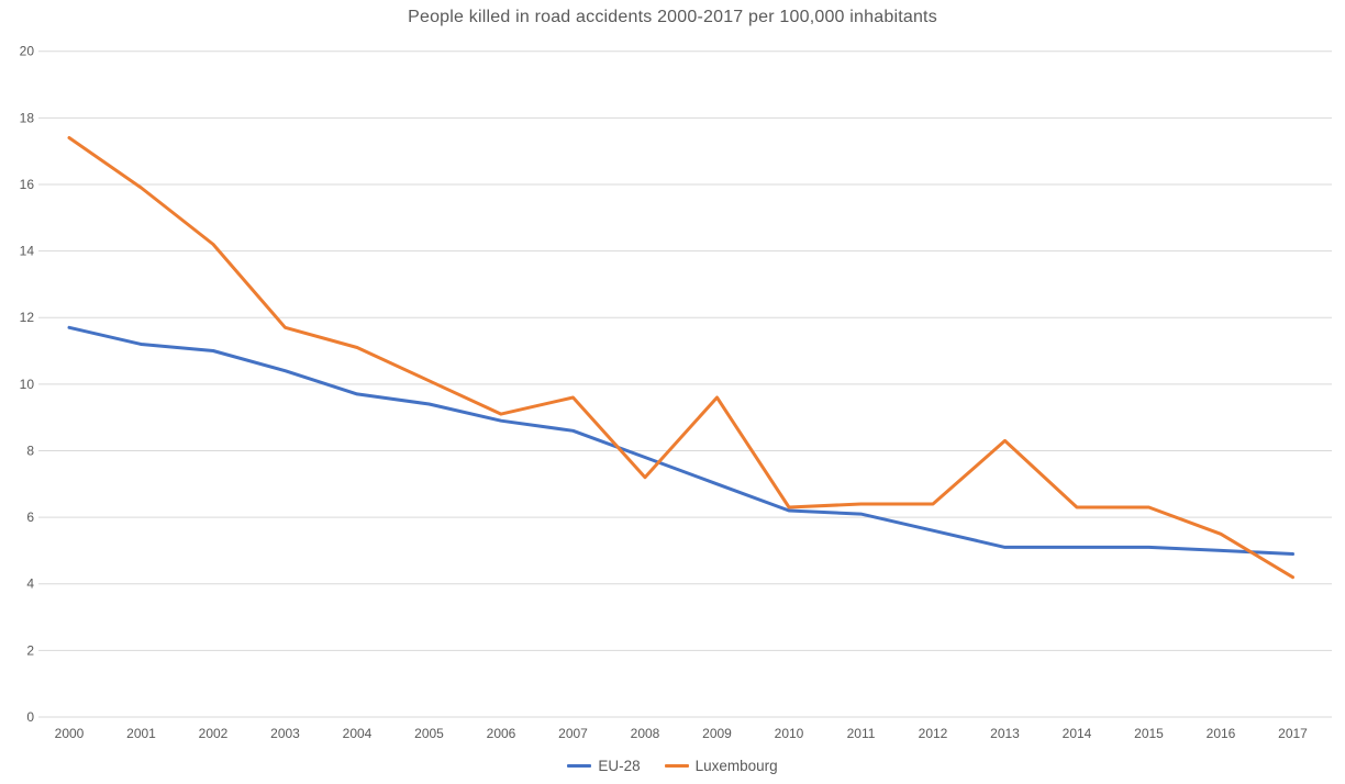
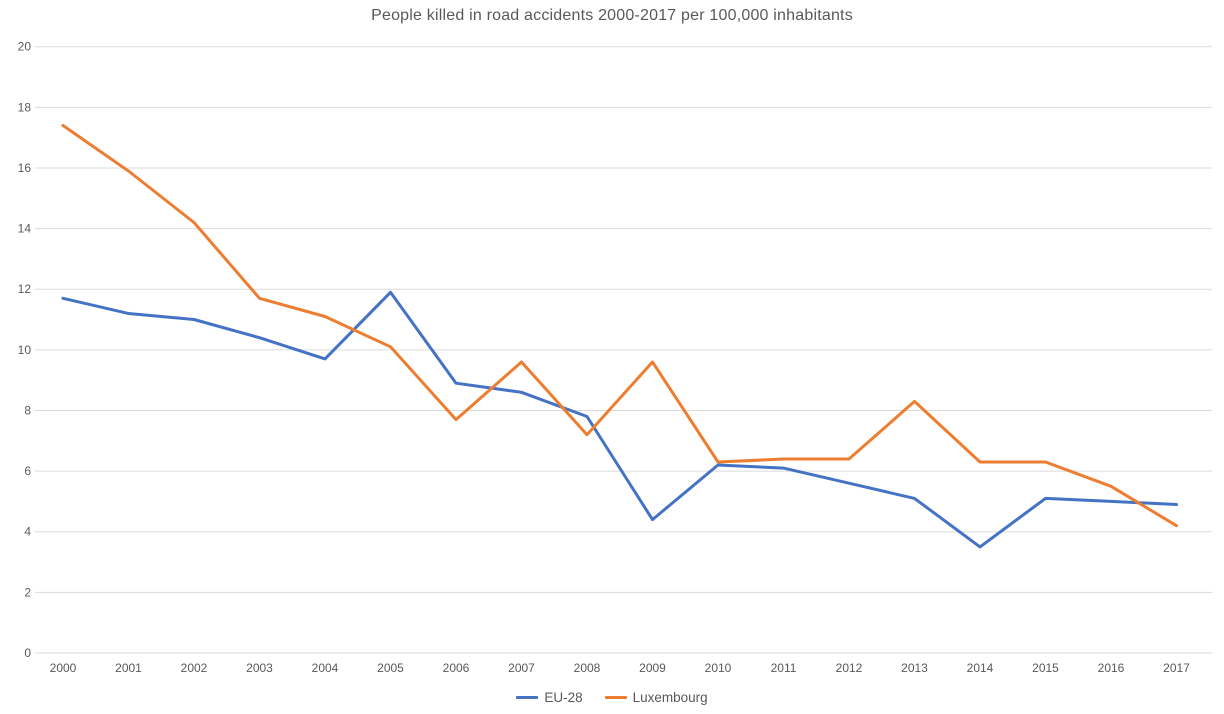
EU-28/2005: 9.4 -> 11.9
Luxembourg/2006: 9.1 -> 7.7
EU-28/2009: 7.0 -> 4.4
EU-28/2014: 5.1 -> 3.5
